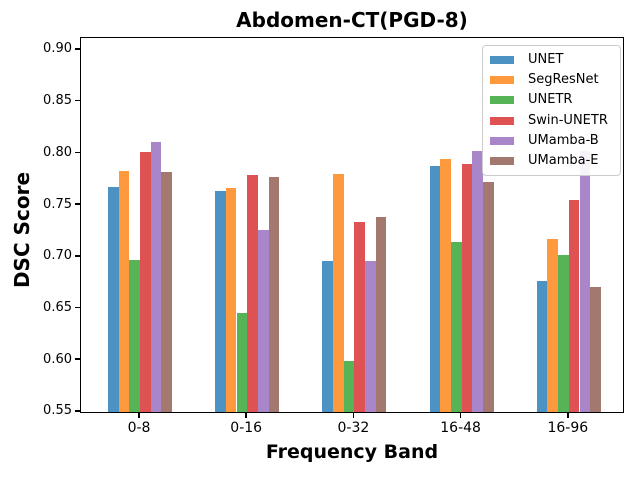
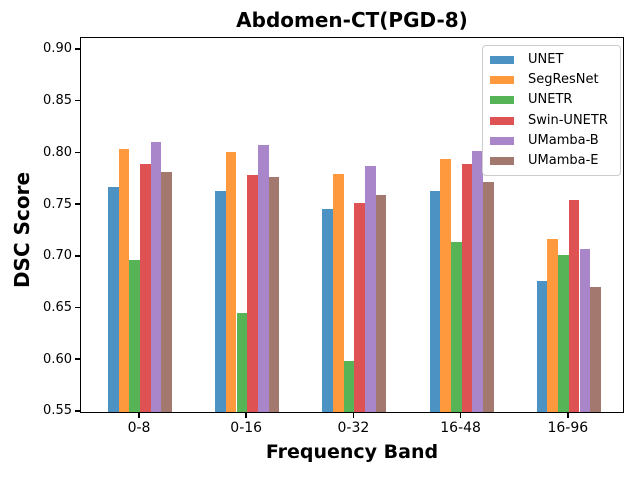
SegResNet/0-8: 0.781 -> 0.802
Swin-UNETR/0-8: 0.799 -> 0.788
SegResNet/0-16: 0.765 -> 0.799
UMamba-B/0-16: 0.724 -> 0.806
UNET/0-32: 0.694 -> 0.744
Swin-UNETR/0-32: 0.732 -> 0.750
UMamba-B/0-32: 0.694 -> 0.786
UMamba-E/0-32: 0.737 -> 0.758
UNET/16-48: 0.786 -> 0.762
UMamba-B/16-96: 0.800 -> 0.706
